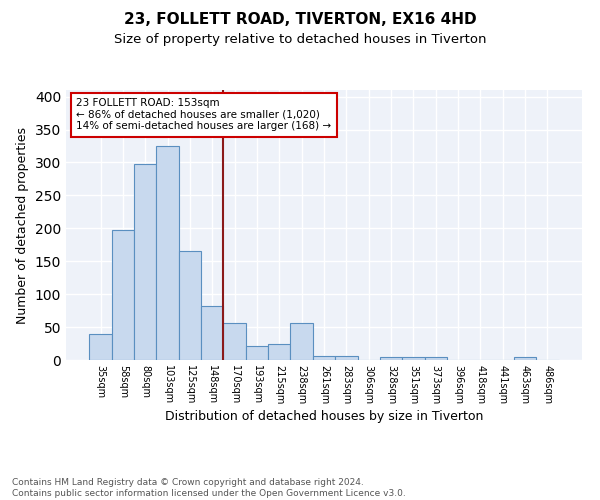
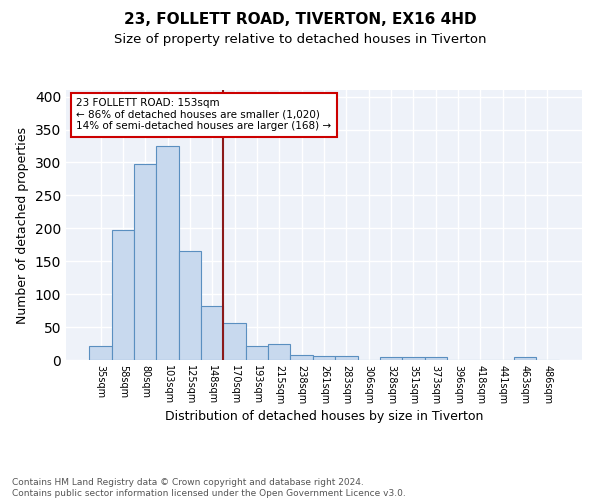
35sqm: 40 -> 22
238sqm: 56 -> 7
